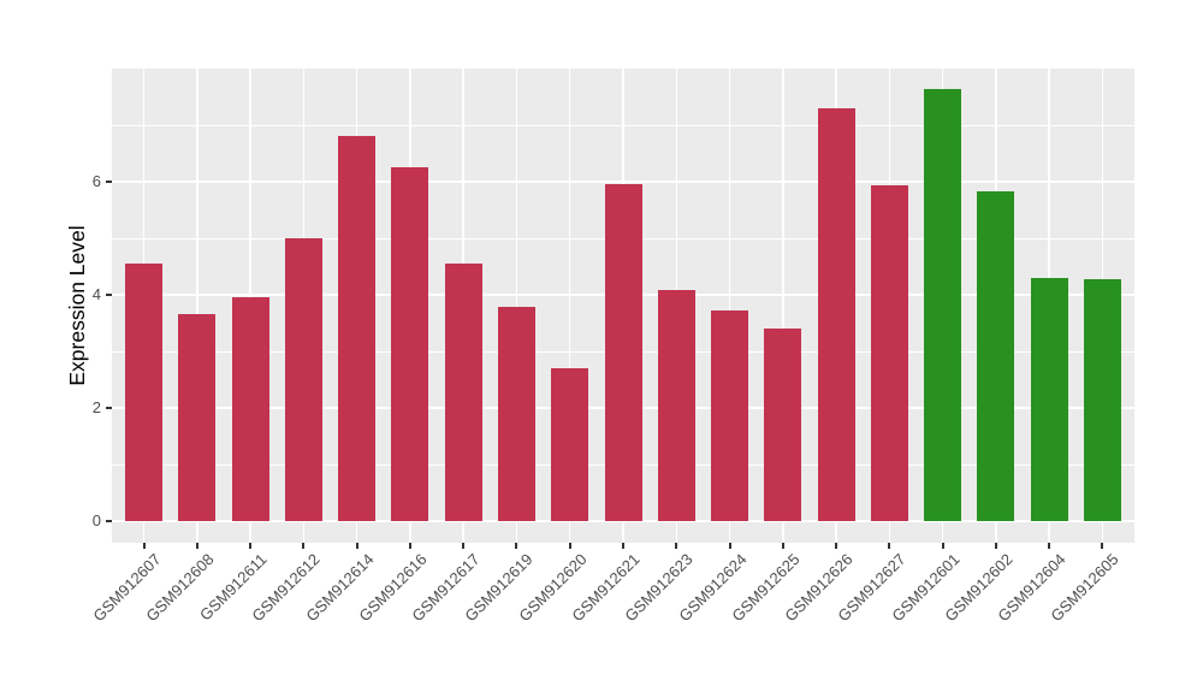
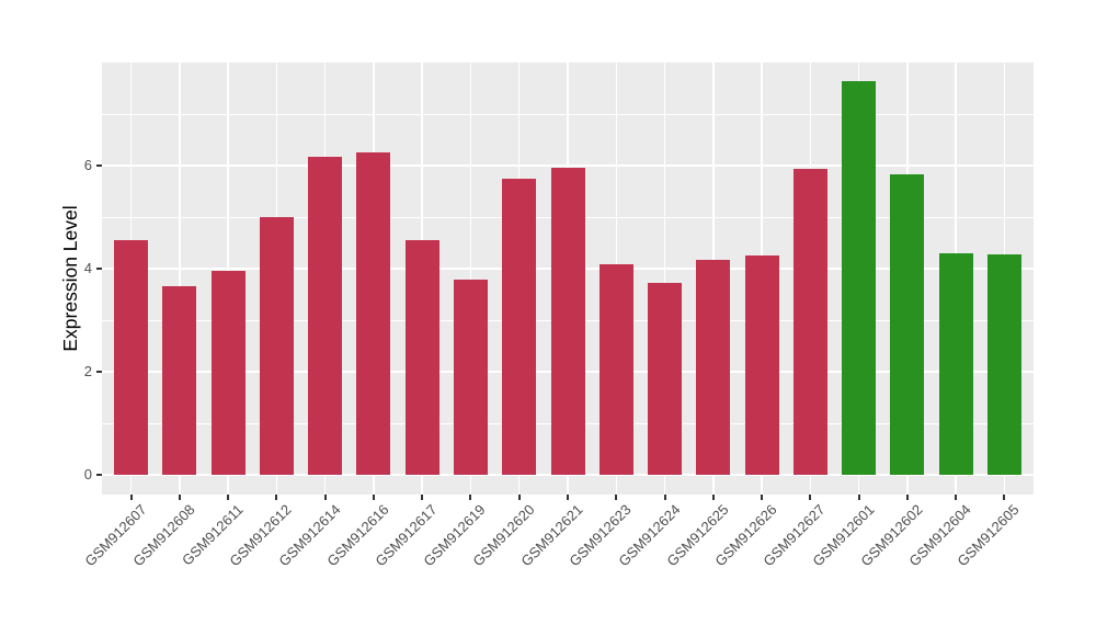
GSM912614: 6.8 -> 6.2
GSM912620: 2.7 -> 5.8
GSM912625: 3.4 -> 4.2
GSM912626: 7.3 -> 4.3
